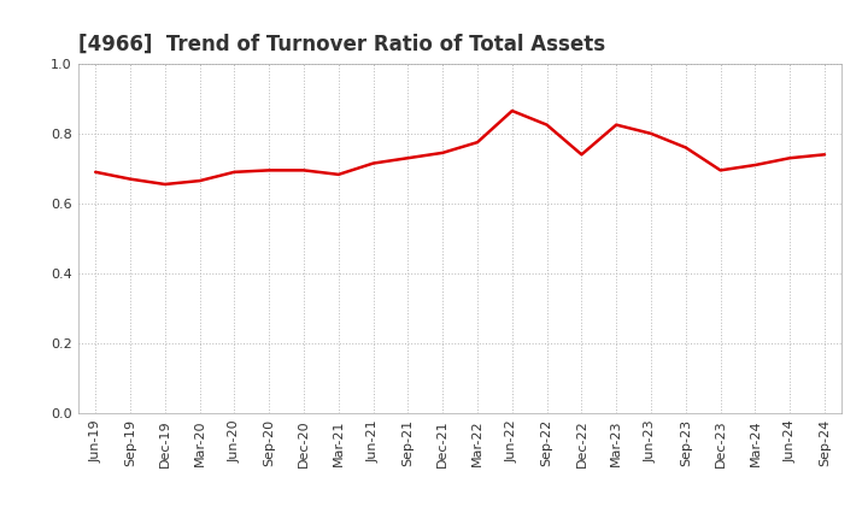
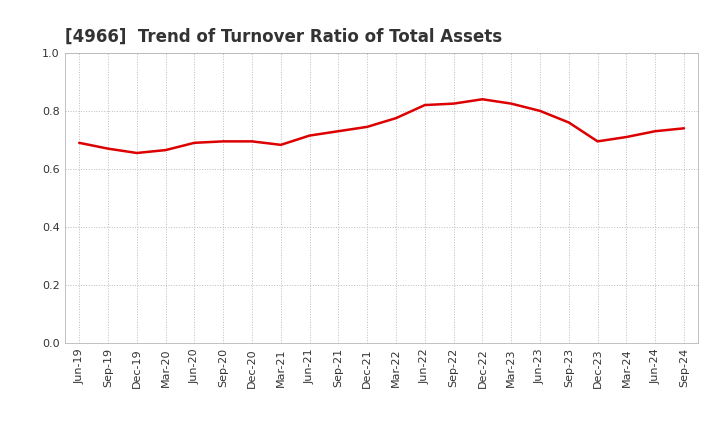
Jun-22: 0.865 -> 0.820
Dec-22: 0.740 -> 0.840
